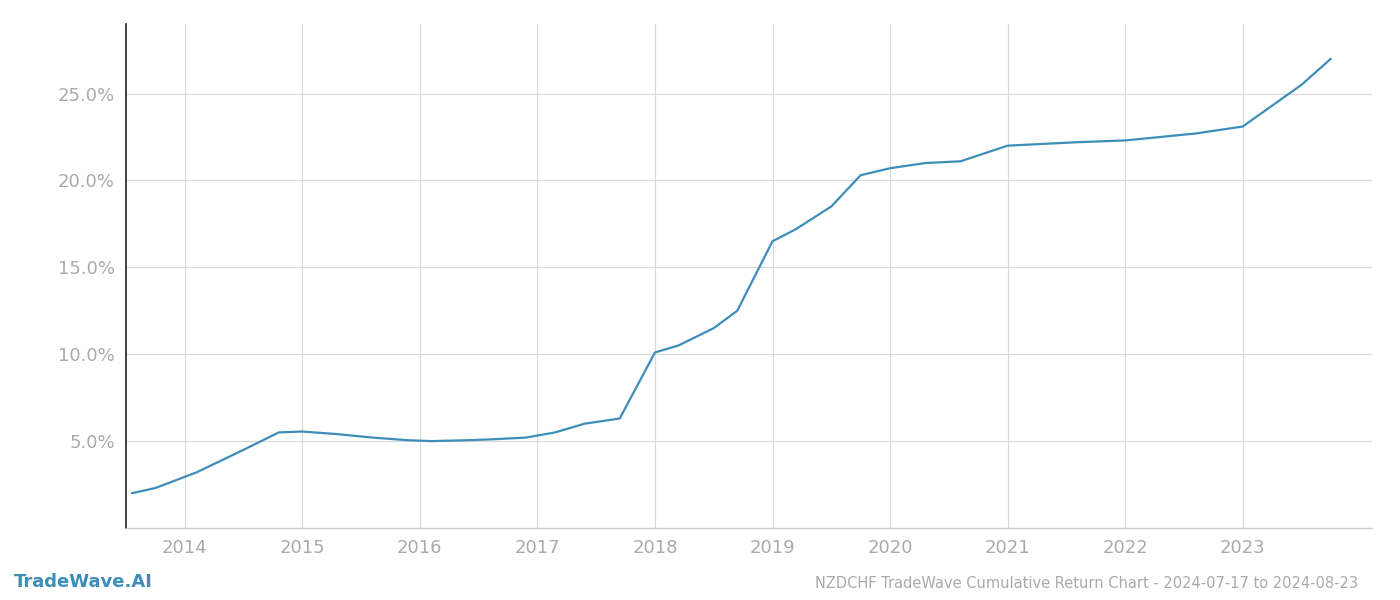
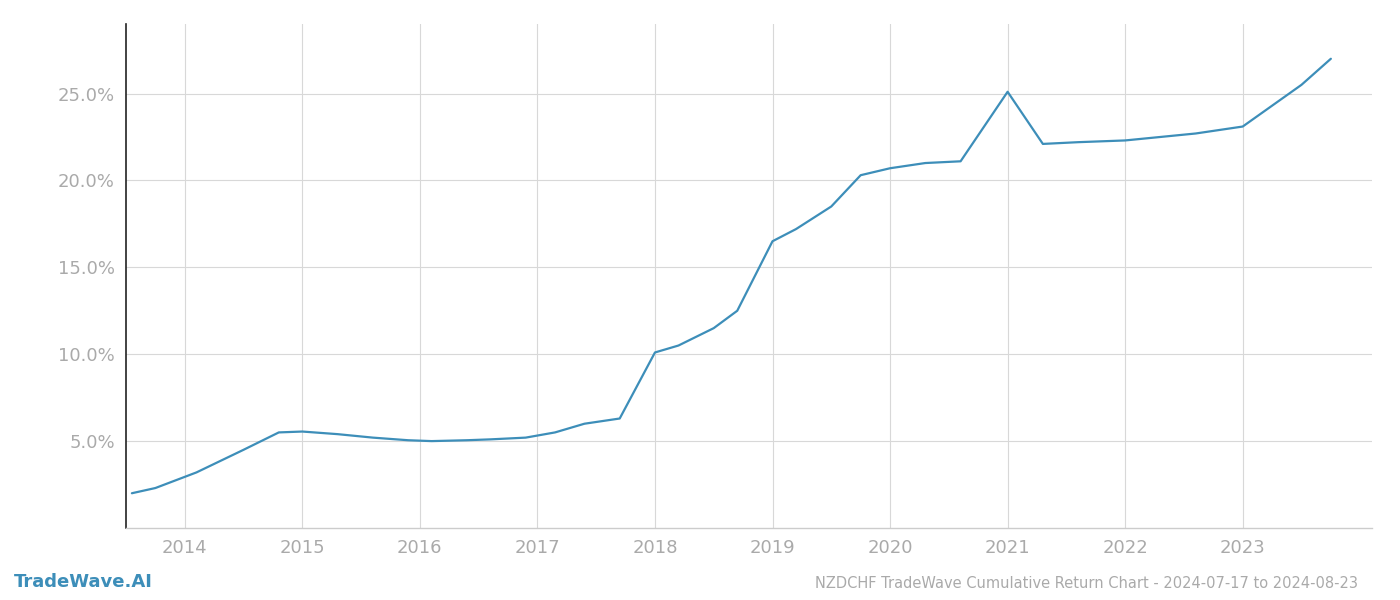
2021: 22.0% -> 25.1%
